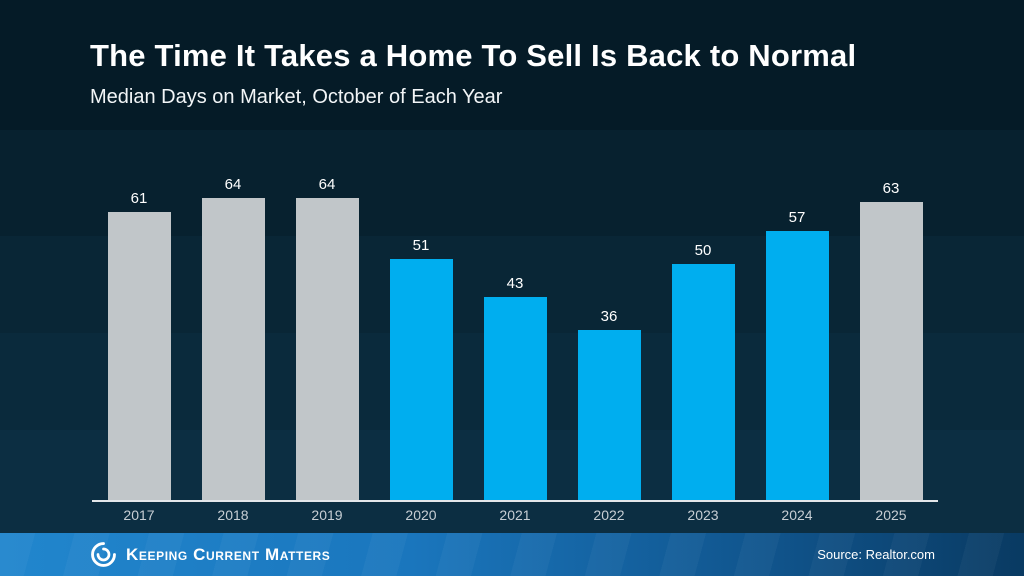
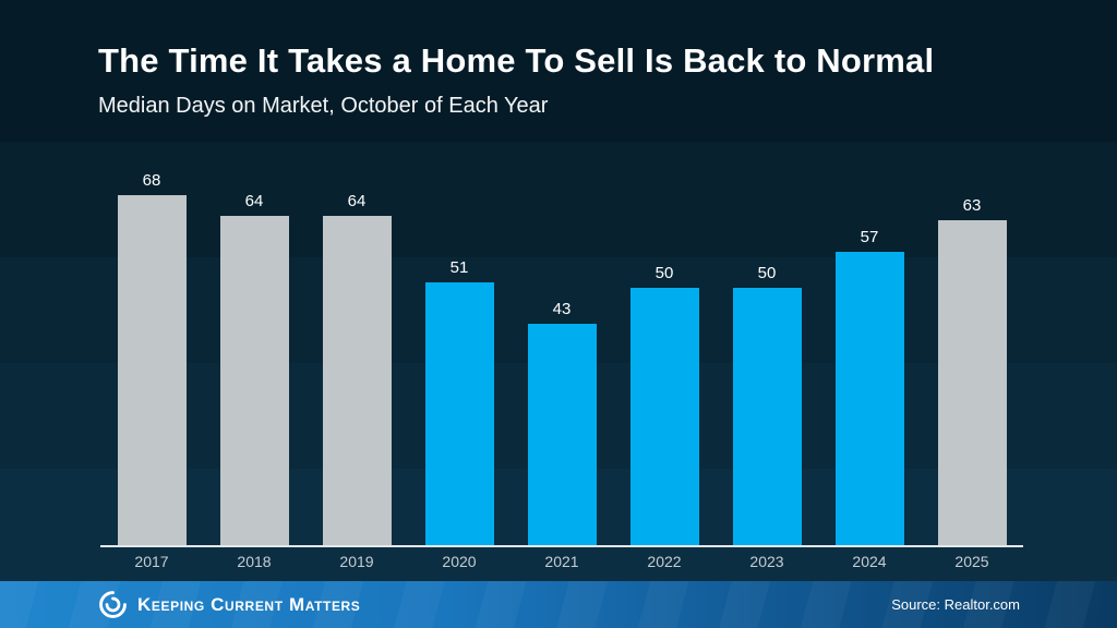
2017: 61 -> 68
2022: 36 -> 50
